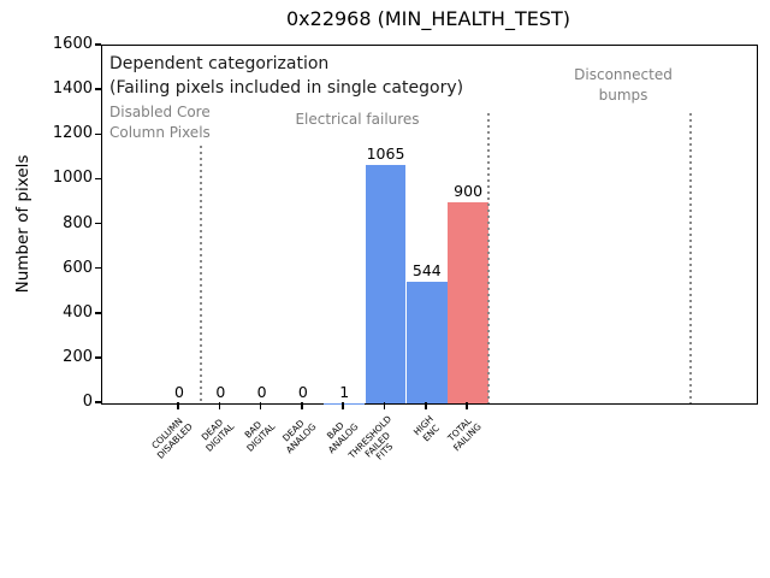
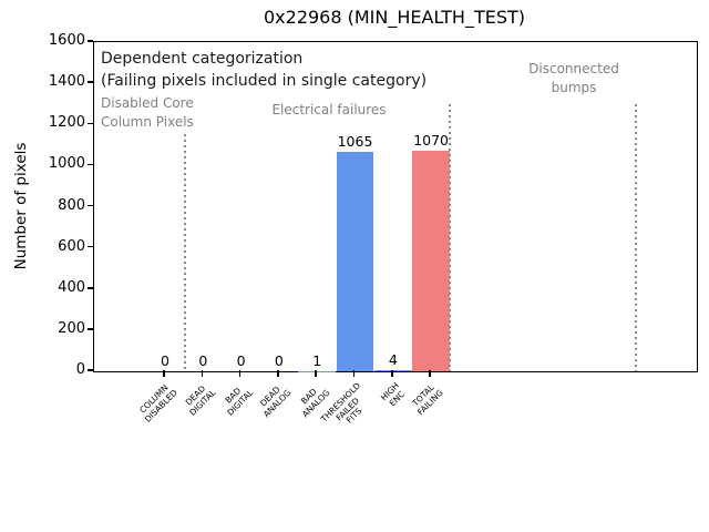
HIGH ENC: 544 -> 4
TOTAL FAILING: 900 -> 1070
